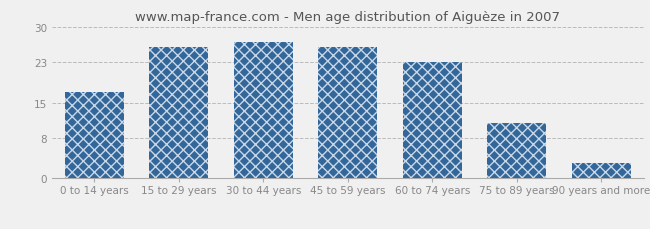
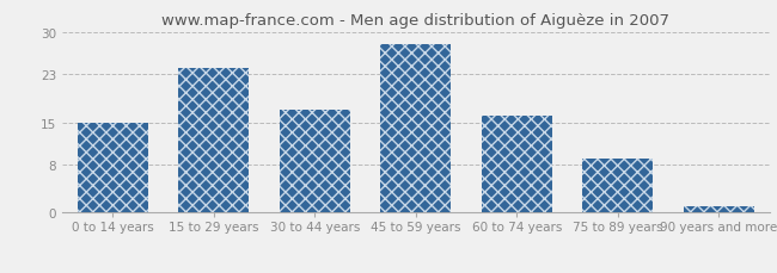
0 to 14 years: 17 -> 15
15 to 29 years: 26 -> 24
30 to 44 years: 27 -> 17
45 to 59 years: 26 -> 28
60 to 74 years: 23 -> 16
75 to 89 years: 11 -> 9
90 years and more: 3 -> 1
